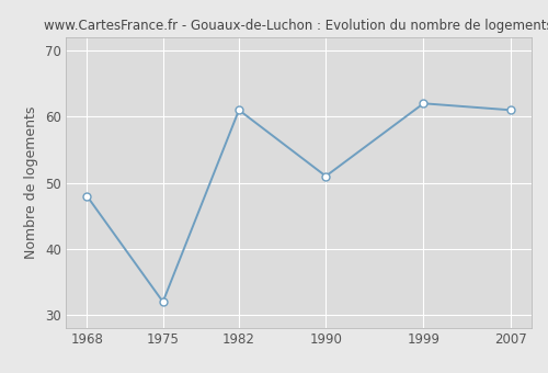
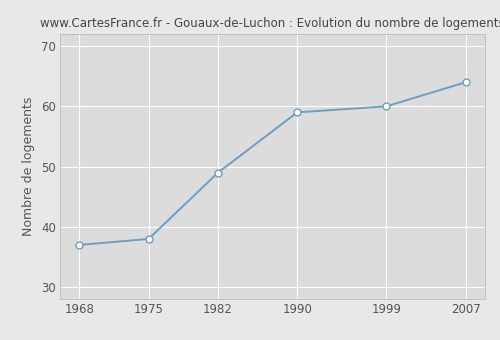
1968: 48 -> 37
1975: 32 -> 38
1982: 61 -> 49
1990: 51 -> 59
1999: 62 -> 60
2007: 61 -> 64
